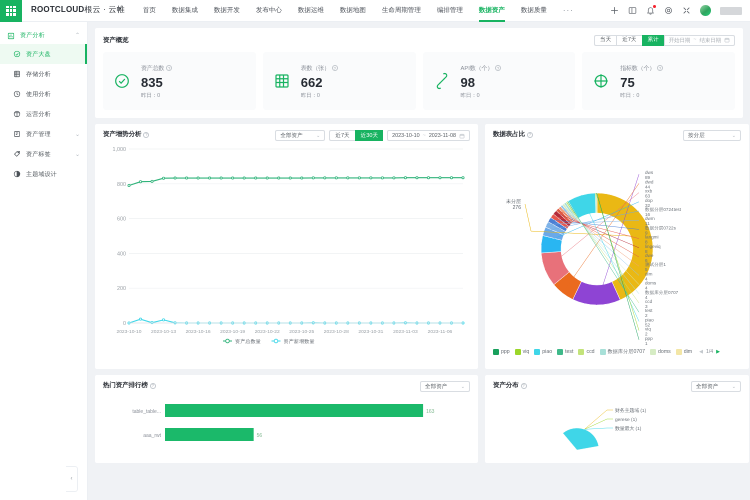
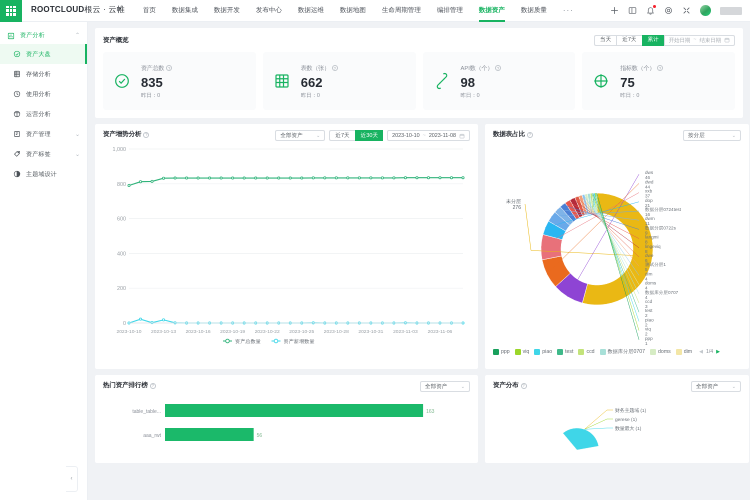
数据表占比/dws: 89 -> 46
数据表占比/xxb: 63 -> 37
数据表占比/dop: 32 -> 21
数据表占比/piao: 52 -> 2
